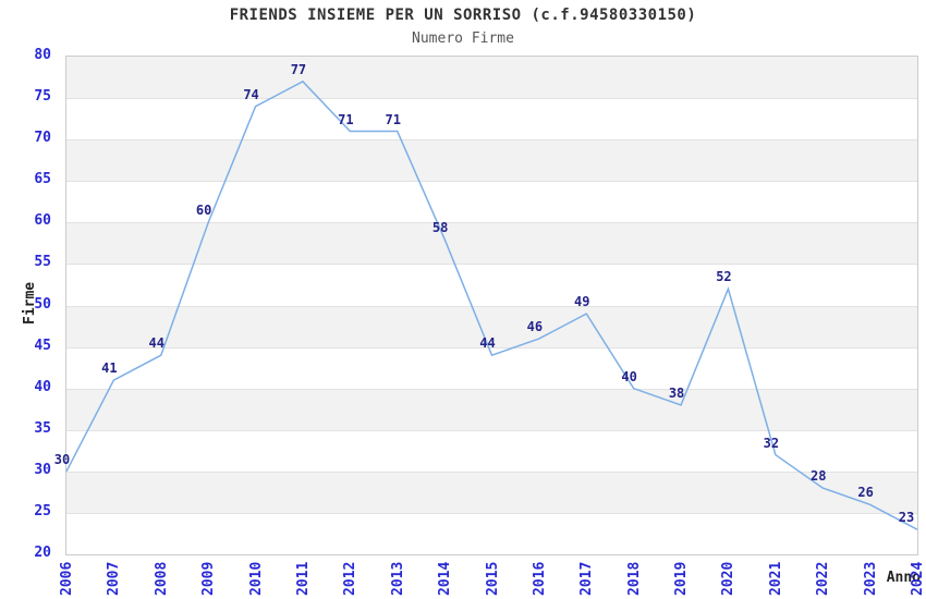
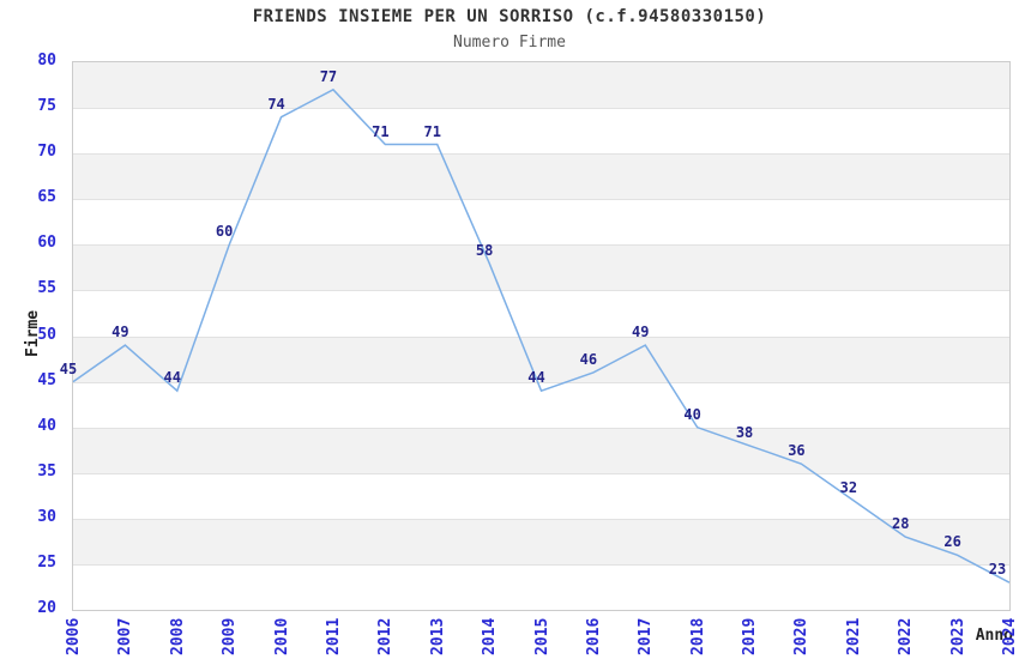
2006: 30 -> 45
2007: 41 -> 49
2020: 52 -> 36
